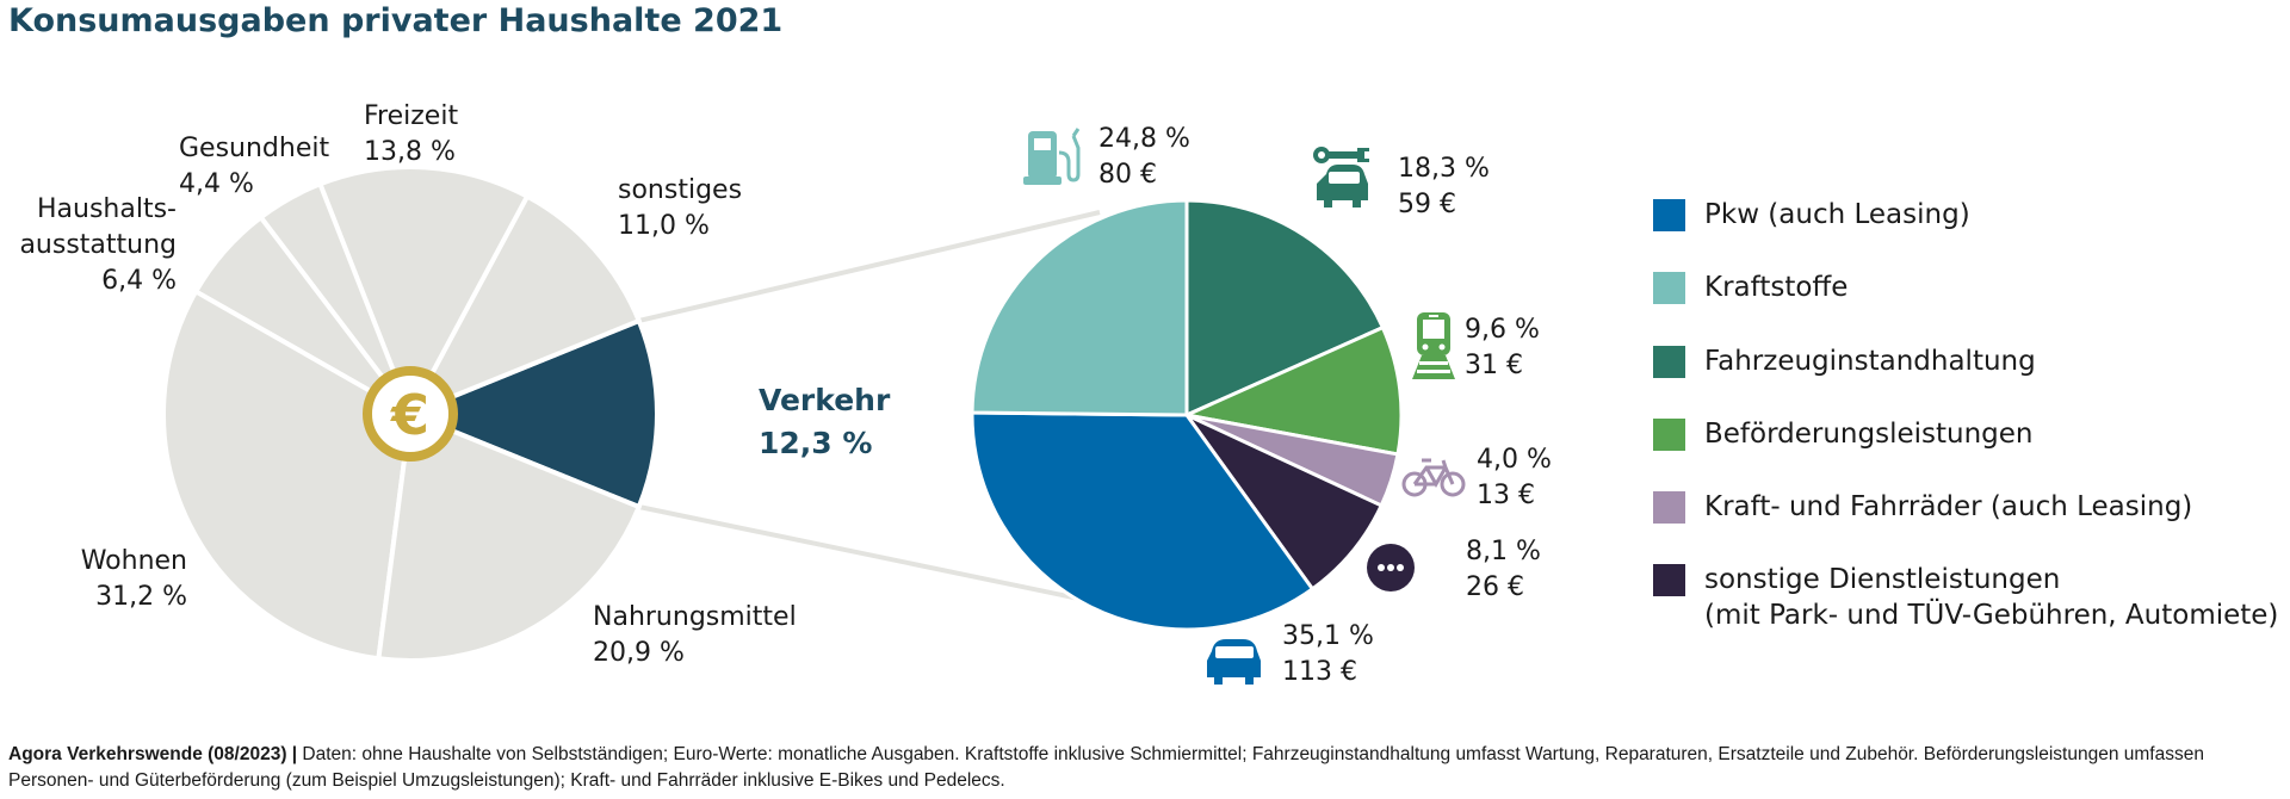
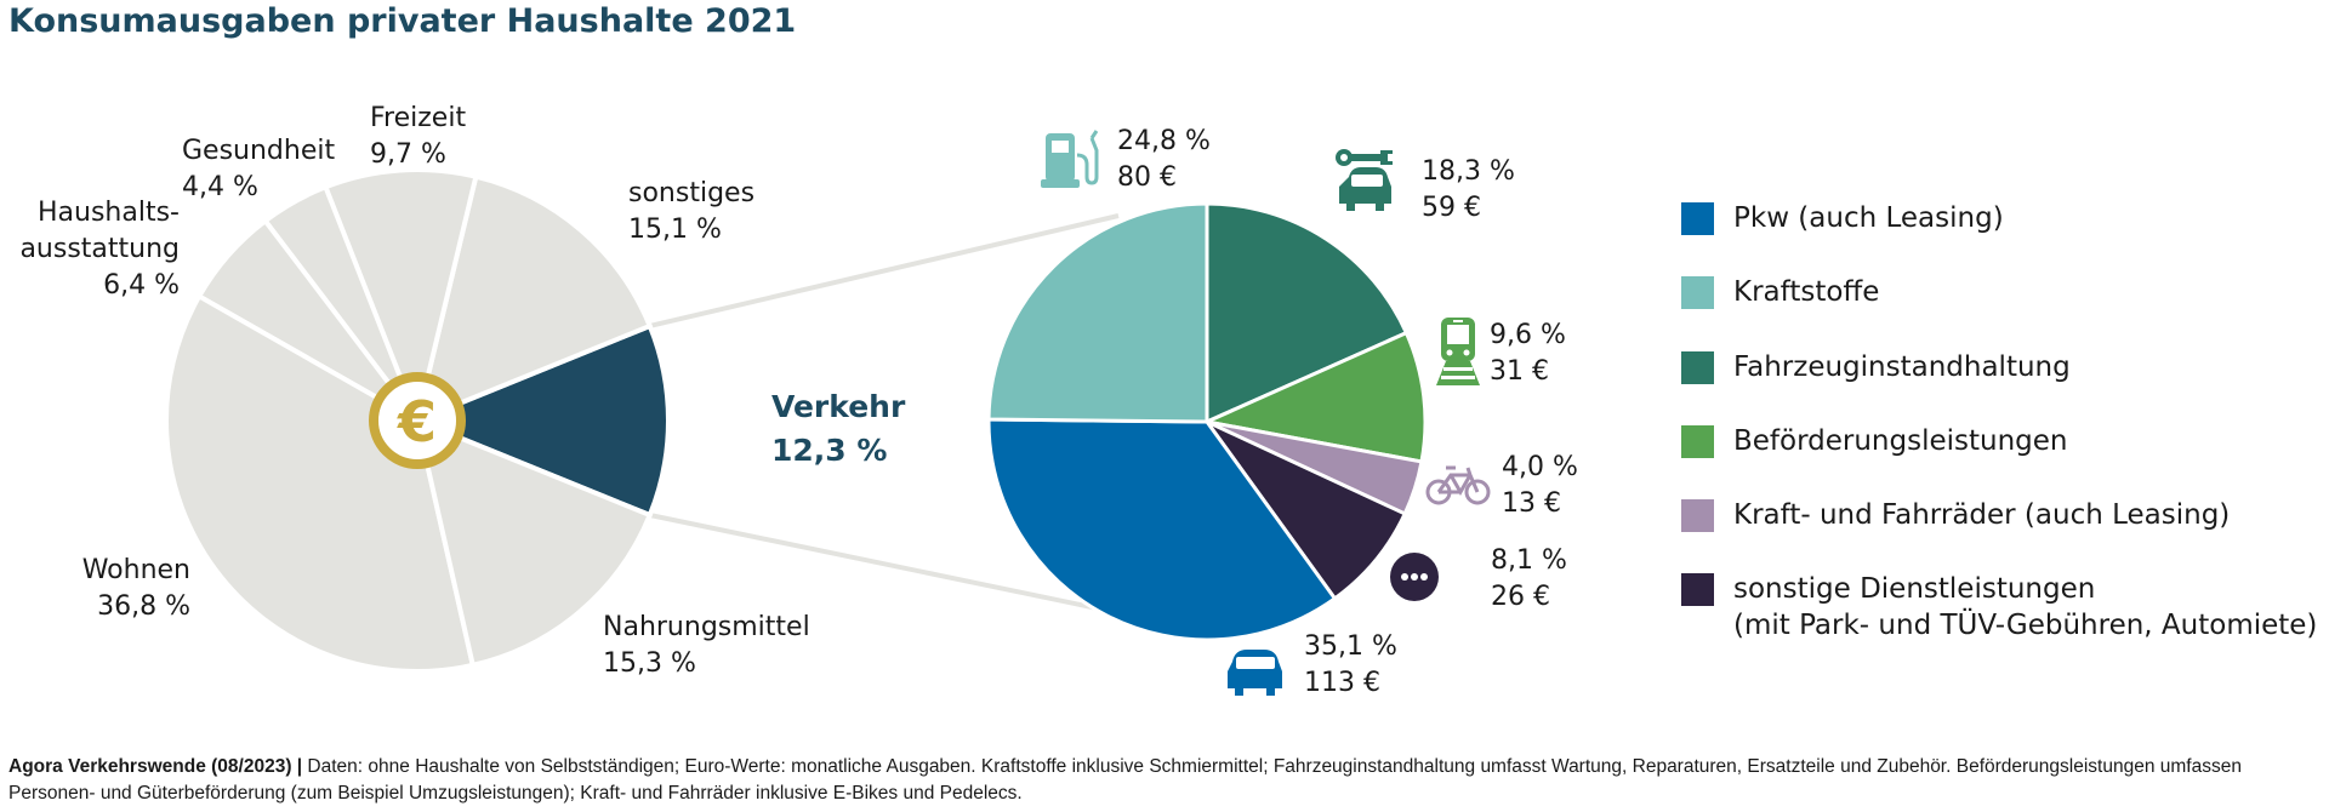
Konsumausgaben privater Haushalte 2021/sonstiges: 11,0 -> 15,1
Konsumausgaben privater Haushalte 2021/Freizeit: 13,8 -> 9,7
Konsumausgaben privater Haushalte 2021/Wohnen: 31,2 -> 36,8
Konsumausgaben privater Haushalte 2021/Nahrungsmittel: 20,9 -> 15,3
